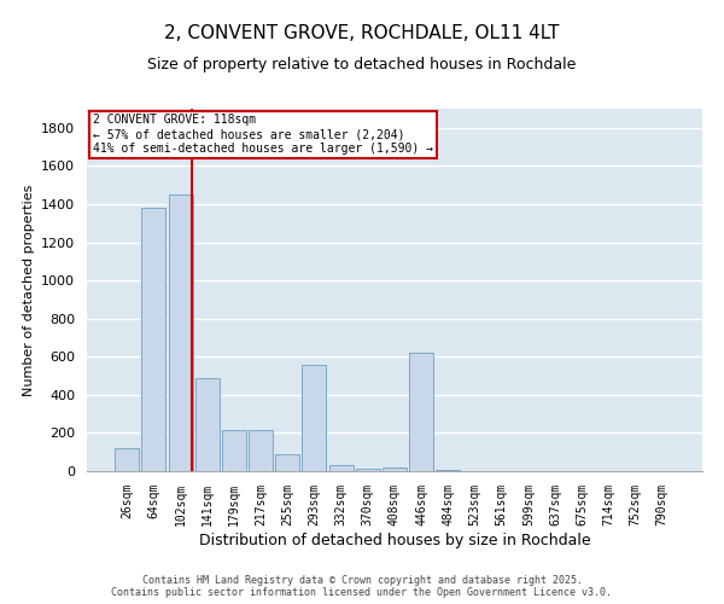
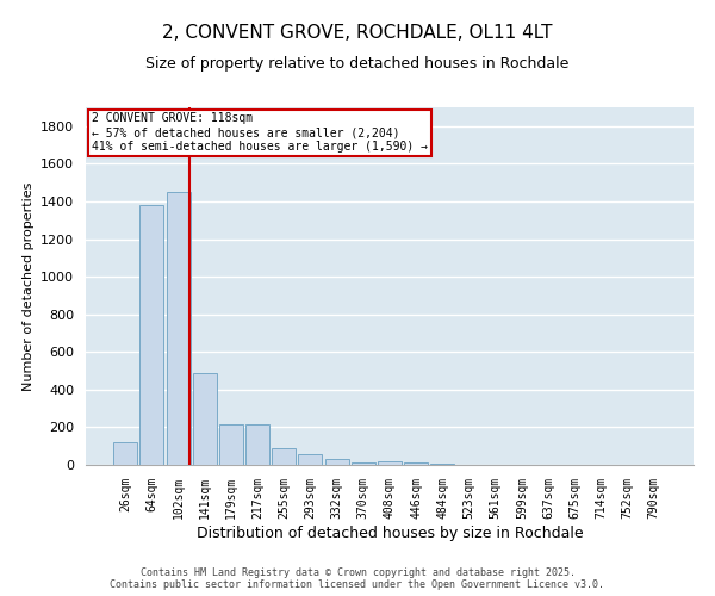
293sqm: 560 -> 60
446sqm: 620 -> 10
